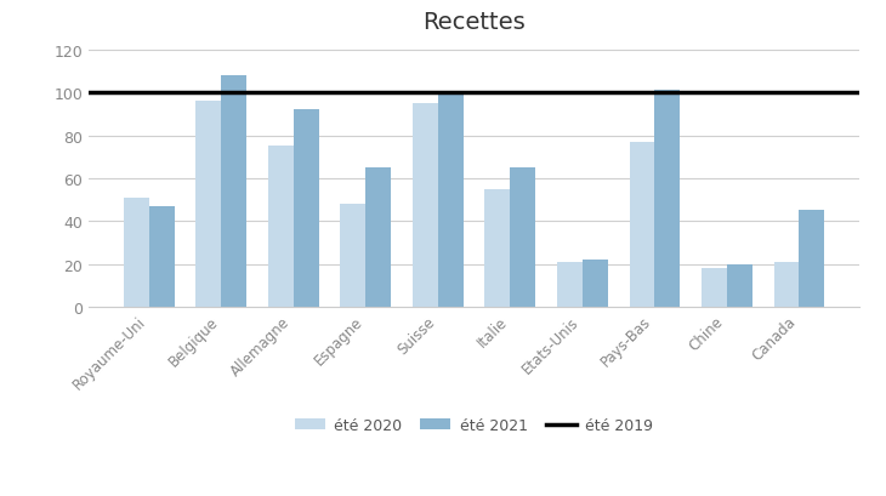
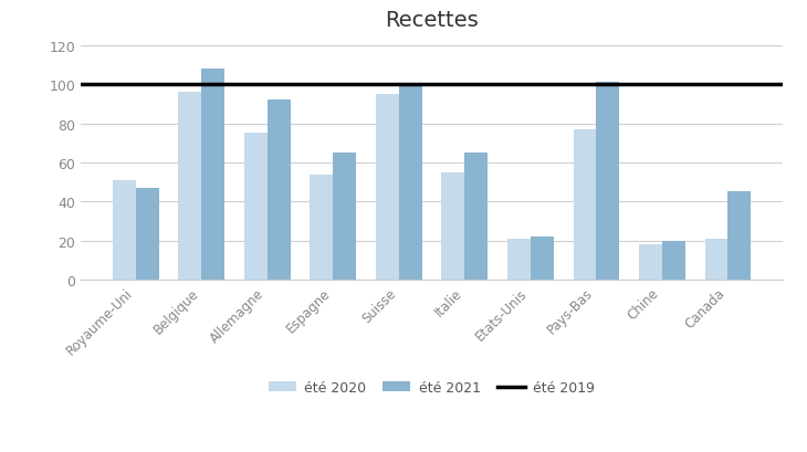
été 2020/Espagne: 48 -> 54
